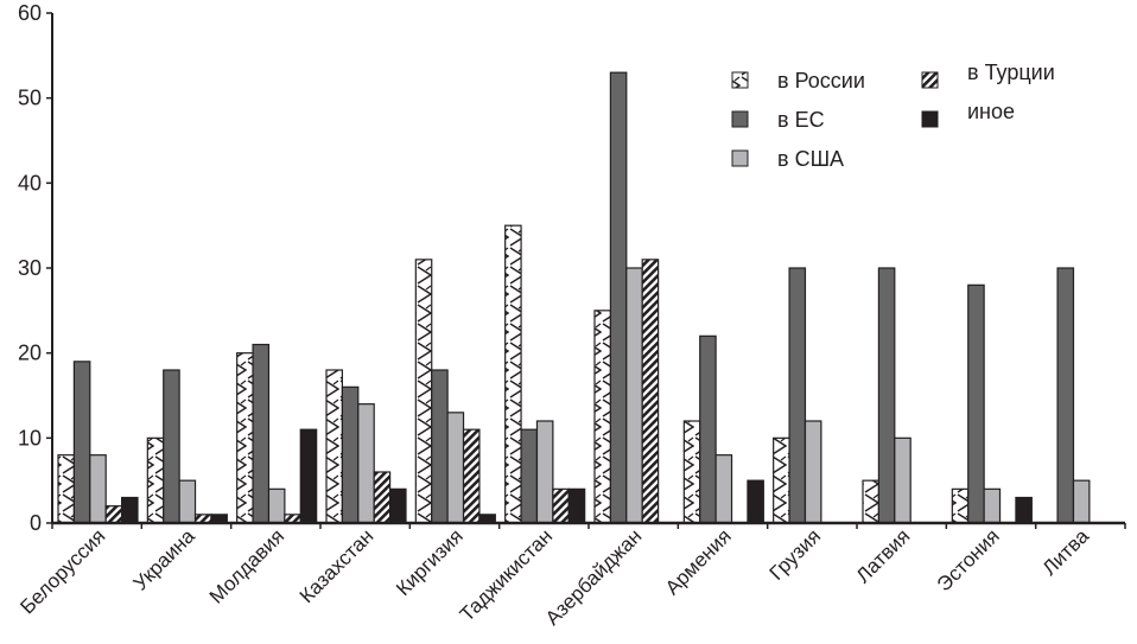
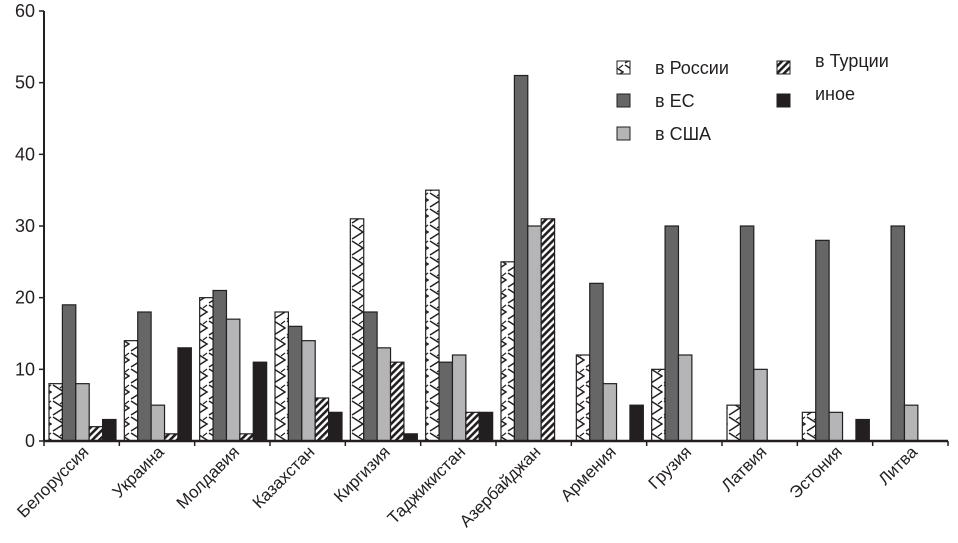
в России/Украина: 10 -> 14
иное/Украина: 1 -> 13
в США/Молдавия: 4 -> 17
в ЕС/Азербайджан: 53 -> 51
